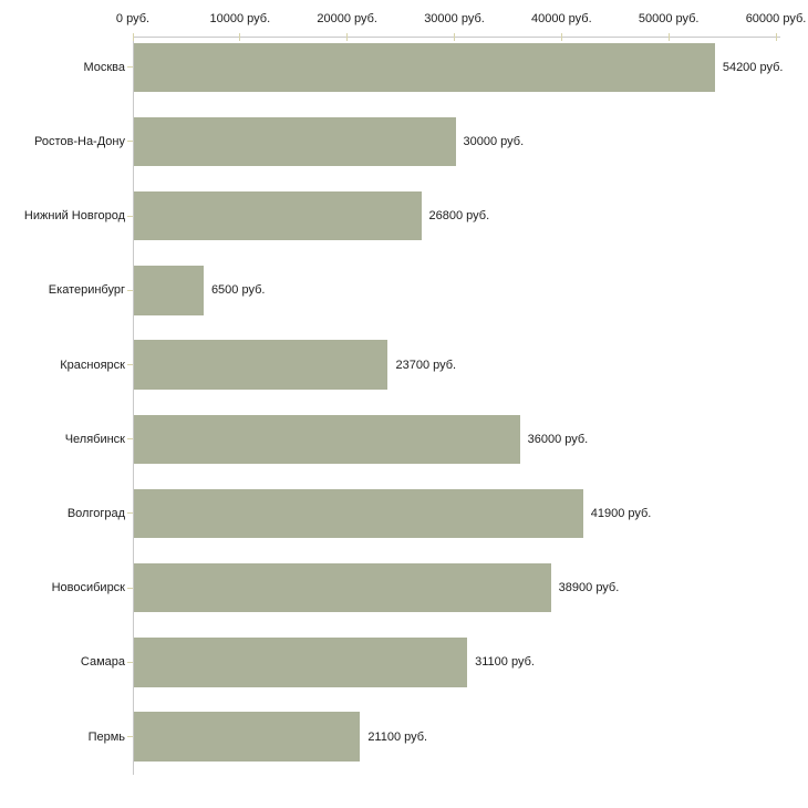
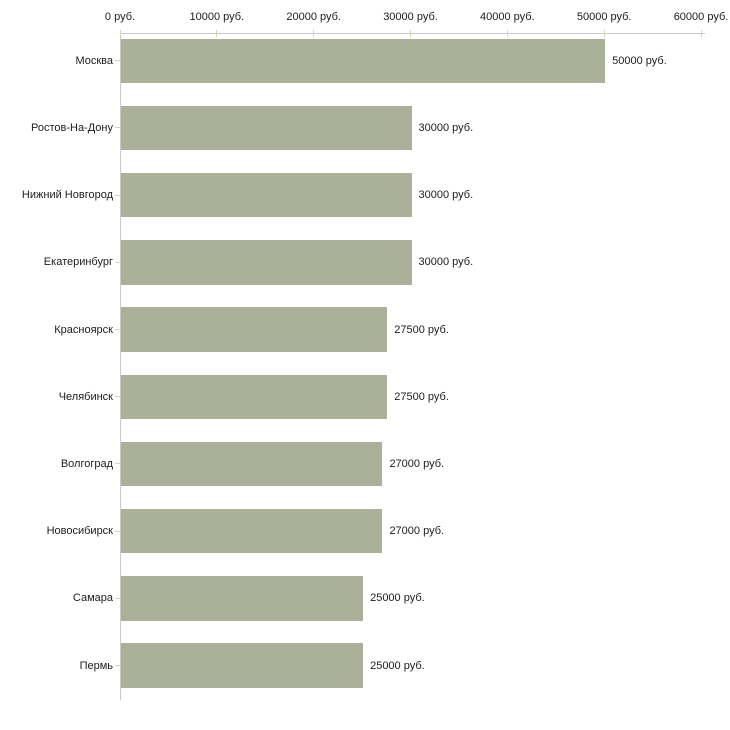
Москва: 54200 -> 50000
Нижний Новгород: 26800 -> 30000
Екатеринбург: 6500 -> 30000
Красноярск: 23700 -> 27500
Челябинск: 36000 -> 27500
Волгоград: 41900 -> 27000
Новосибирск: 38900 -> 27000
Самара: 31100 -> 25000
Пермь: 21100 -> 25000
